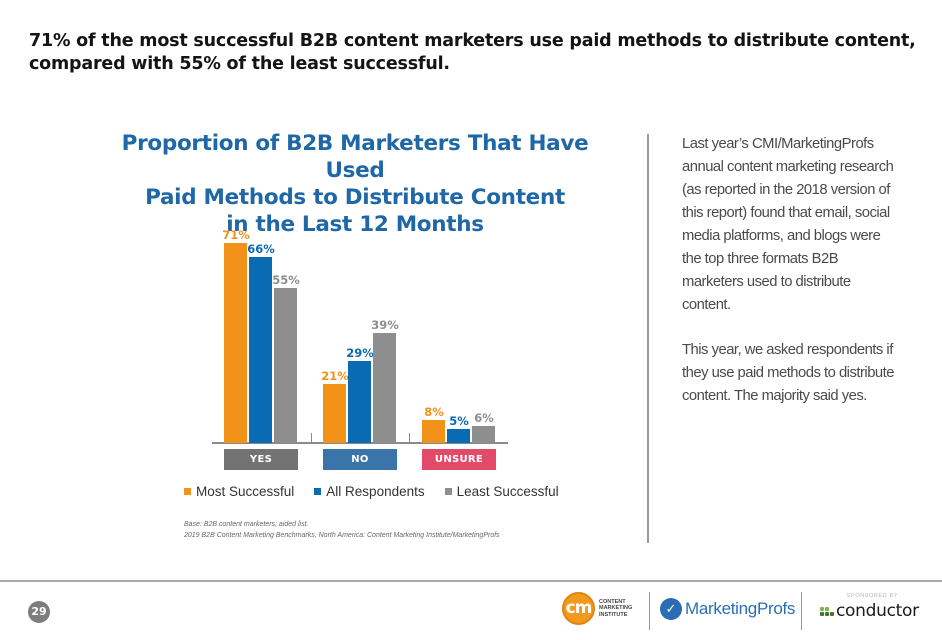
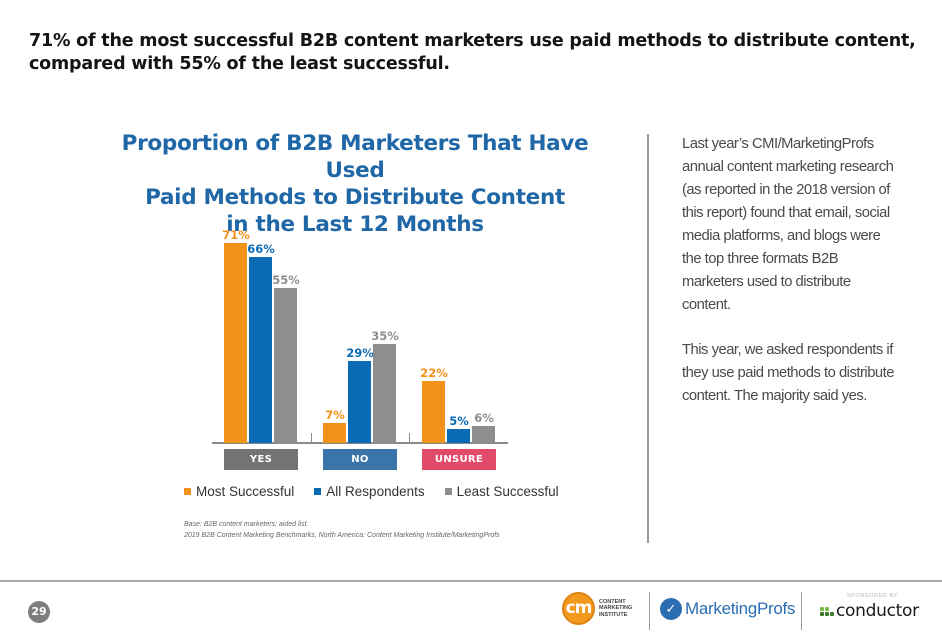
Most Successful/NO: 21% -> 7%
Least Successful/NO: 39% -> 35%
Most Successful/UNSURE: 8% -> 22%
